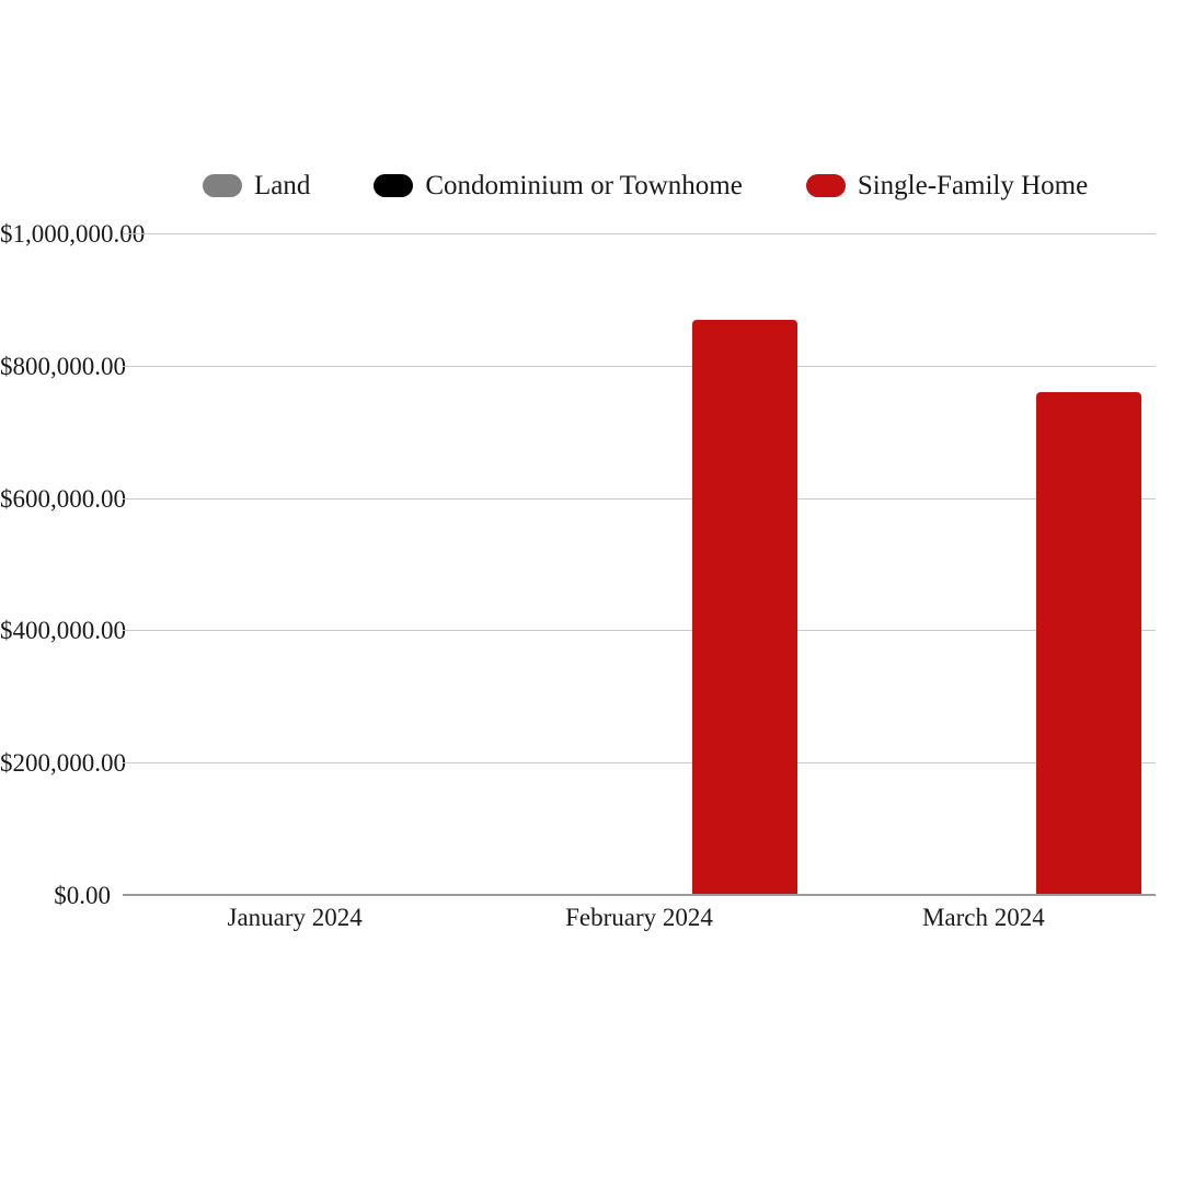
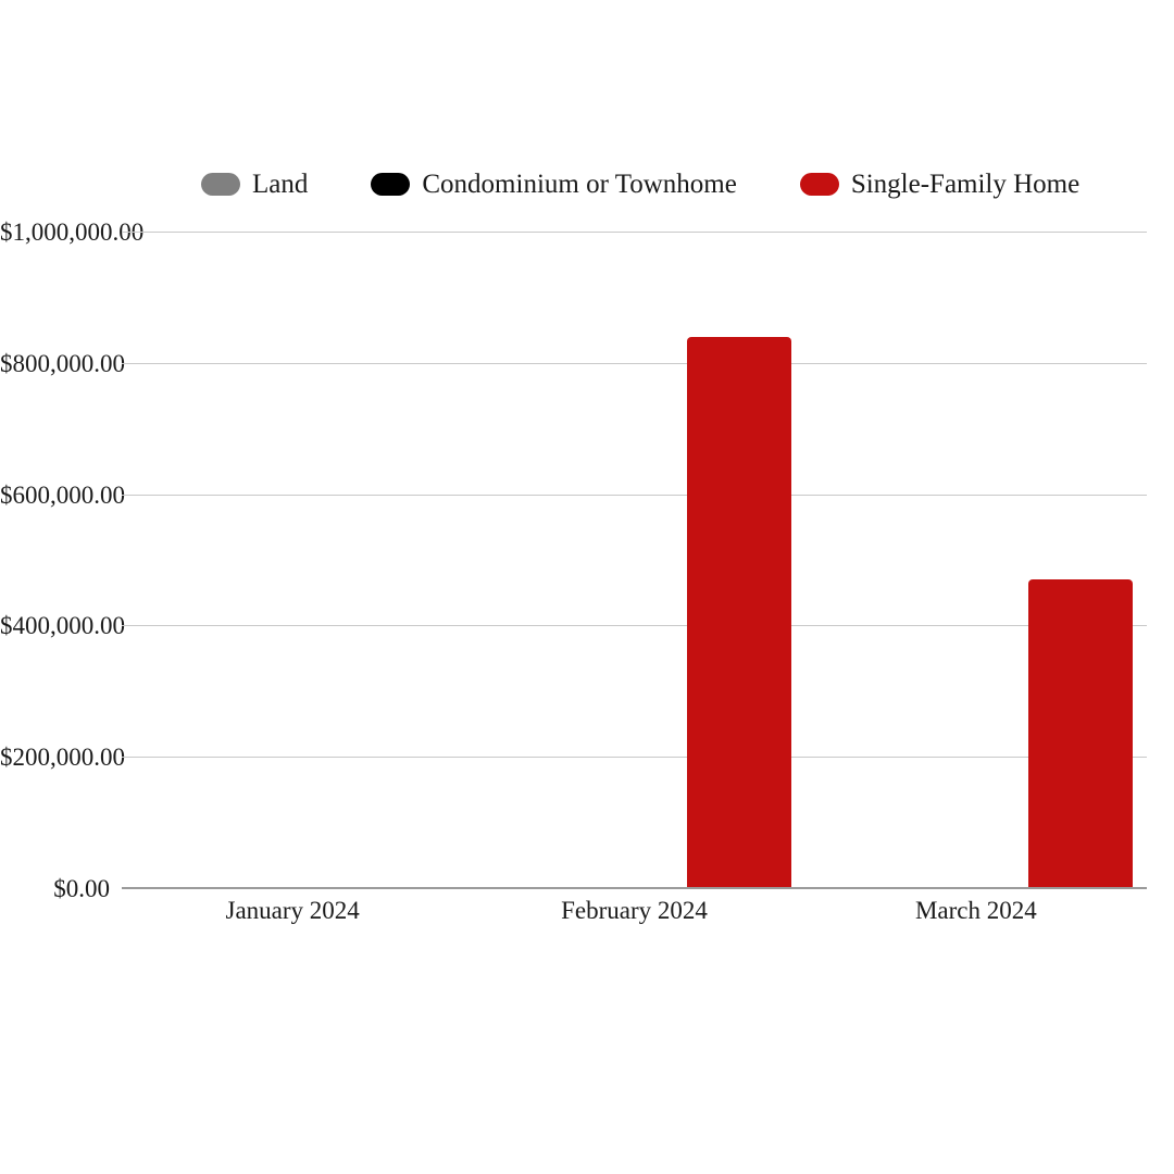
Single-Family Home/February 2024: $870000 -> $840000
Single-Family Home/March 2024: $760000 -> $470000
